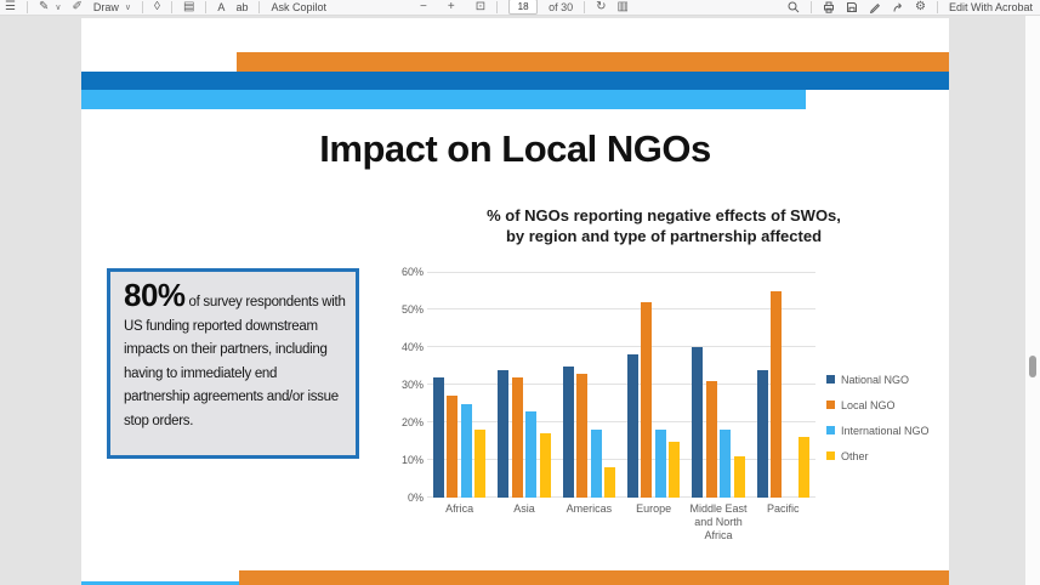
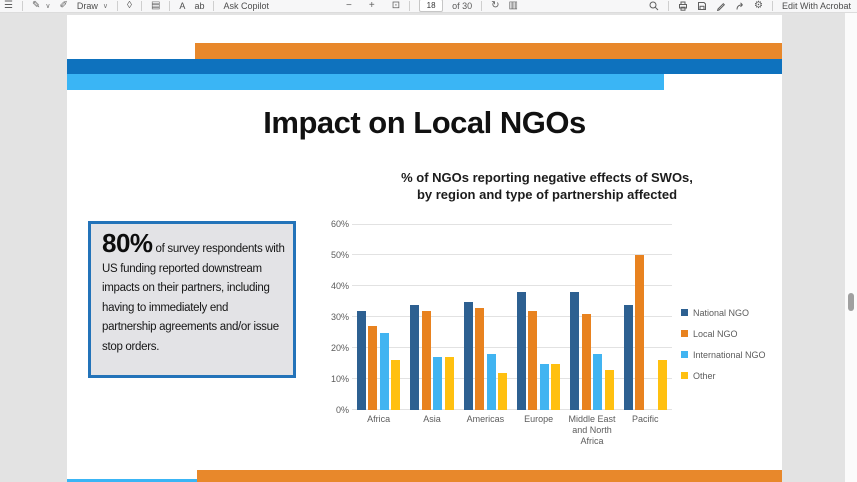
Other/Africa: 18% -> 16%
International NGO/Asia: 23% -> 17%
Other/Americas: 8% -> 12%
Local NGO/Europe: 52% -> 32%
International NGO/Europe: 18% -> 15%
National NGO/Middle East and North Africa: 40% -> 38%
Other/Middle East and North Africa: 11% -> 13%
Local NGO/Pacific: 55% -> 50%
